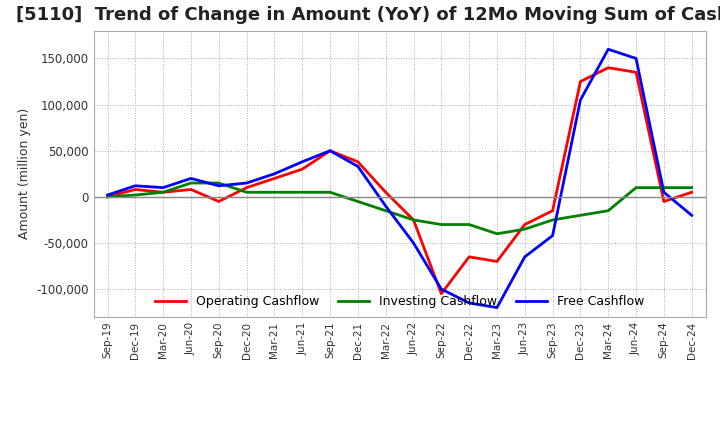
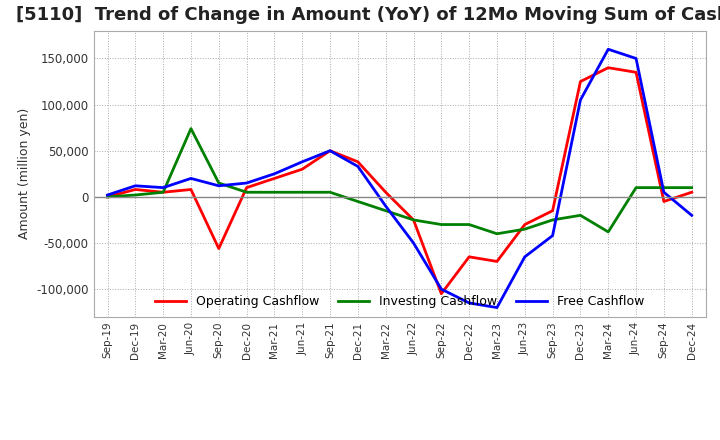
Investing Cashflow/Jun-20: 15,000 -> 74,000
Operating Cashflow/Sep-20: -5,000 -> -56,000
Investing Cashflow/Mar-24: -15,000 -> -38,000
